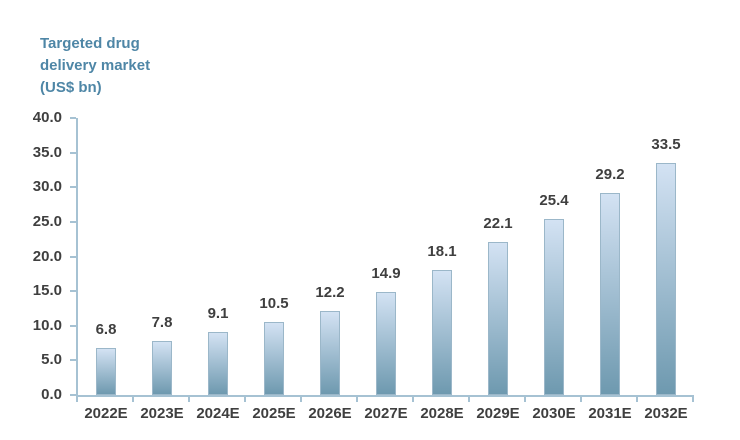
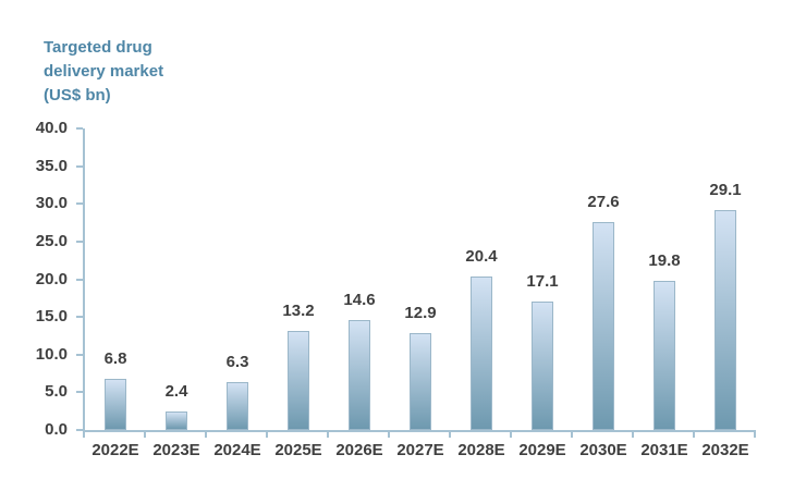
2023E: 7.8 -> 2.4
2024E: 9.1 -> 6.3
2025E: 10.5 -> 13.2
2026E: 12.2 -> 14.6
2027E: 14.9 -> 12.9
2028E: 18.1 -> 20.4
2029E: 22.1 -> 17.1
2030E: 25.4 -> 27.6
2031E: 29.2 -> 19.8
2032E: 33.5 -> 29.1
